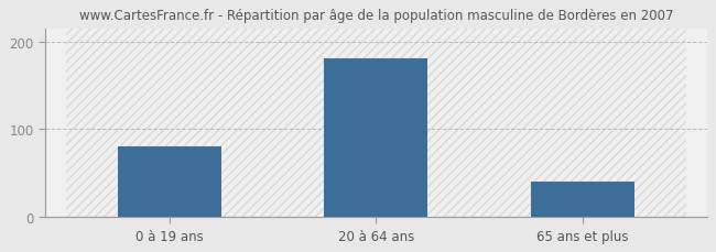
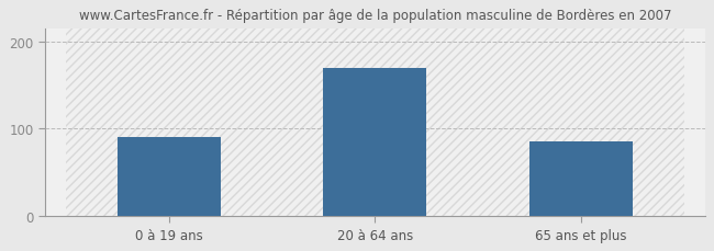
0 à 19 ans: 80 -> 90
20 à 64 ans: 181 -> 170
65 ans et plus: 40 -> 86
